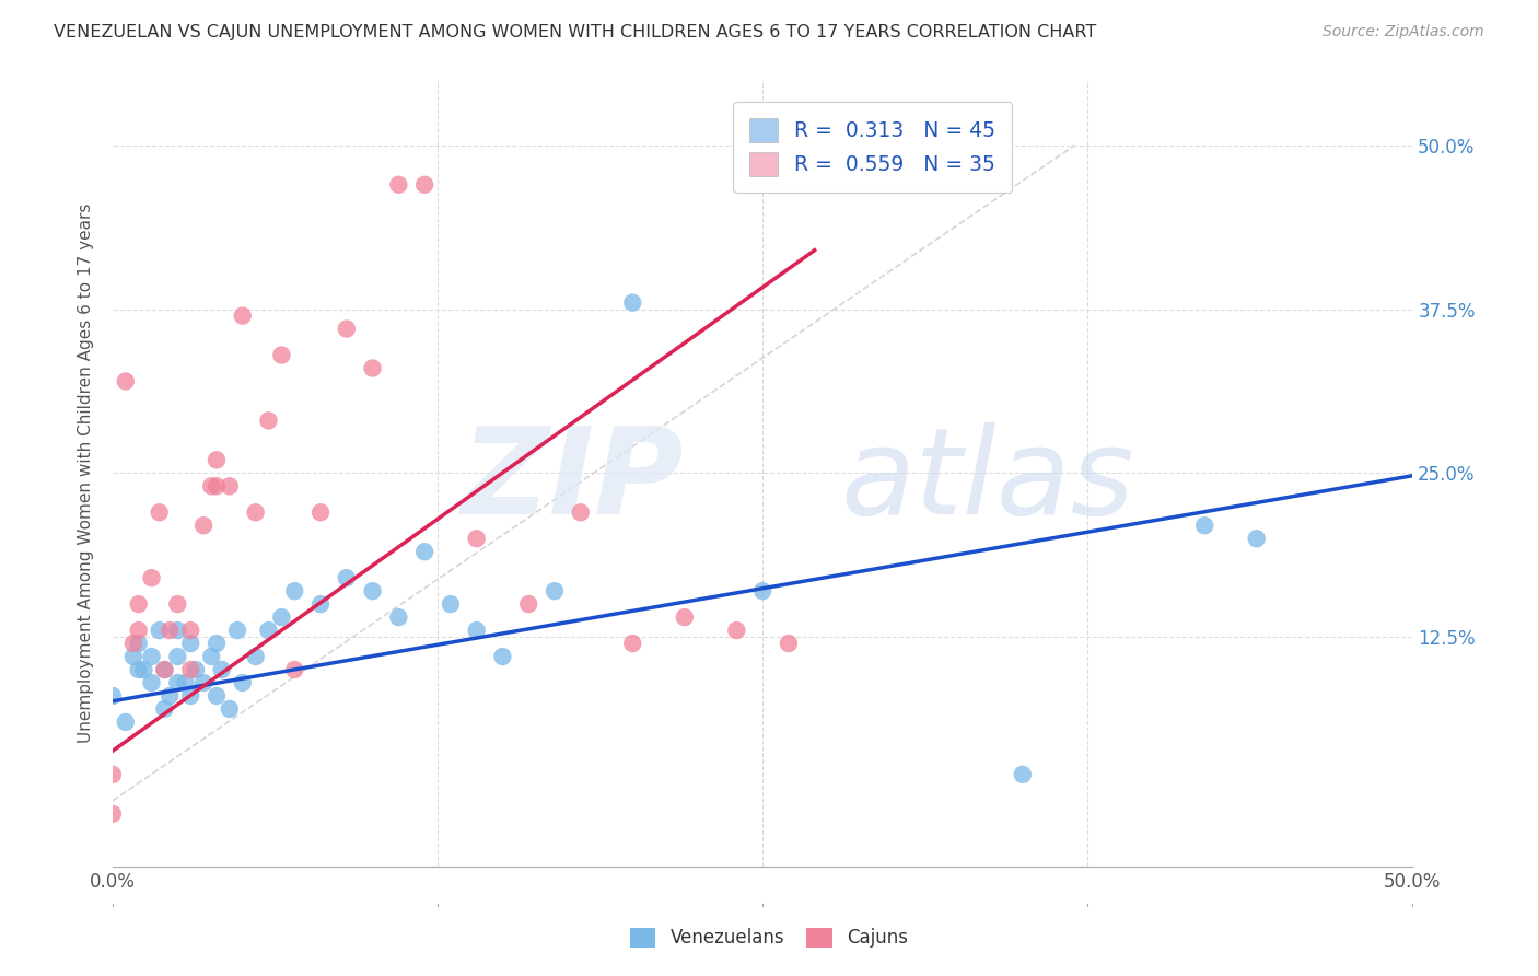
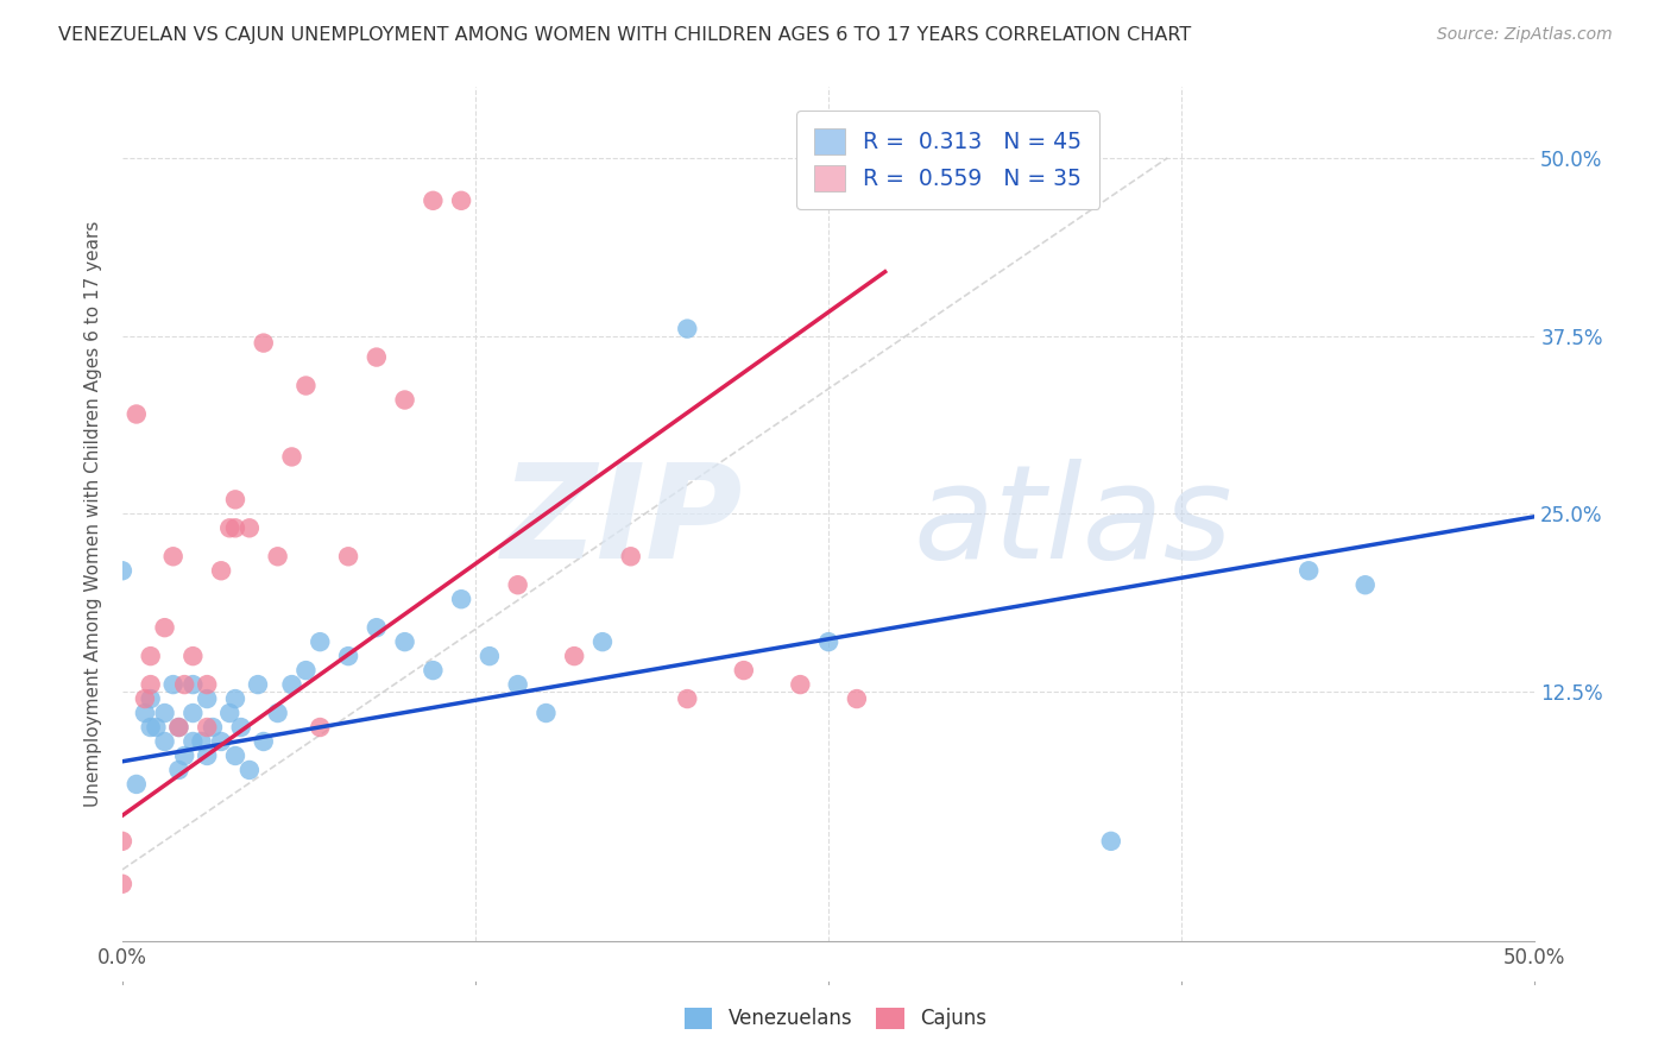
Venezuelans/0.0%: 8% -> 21%
